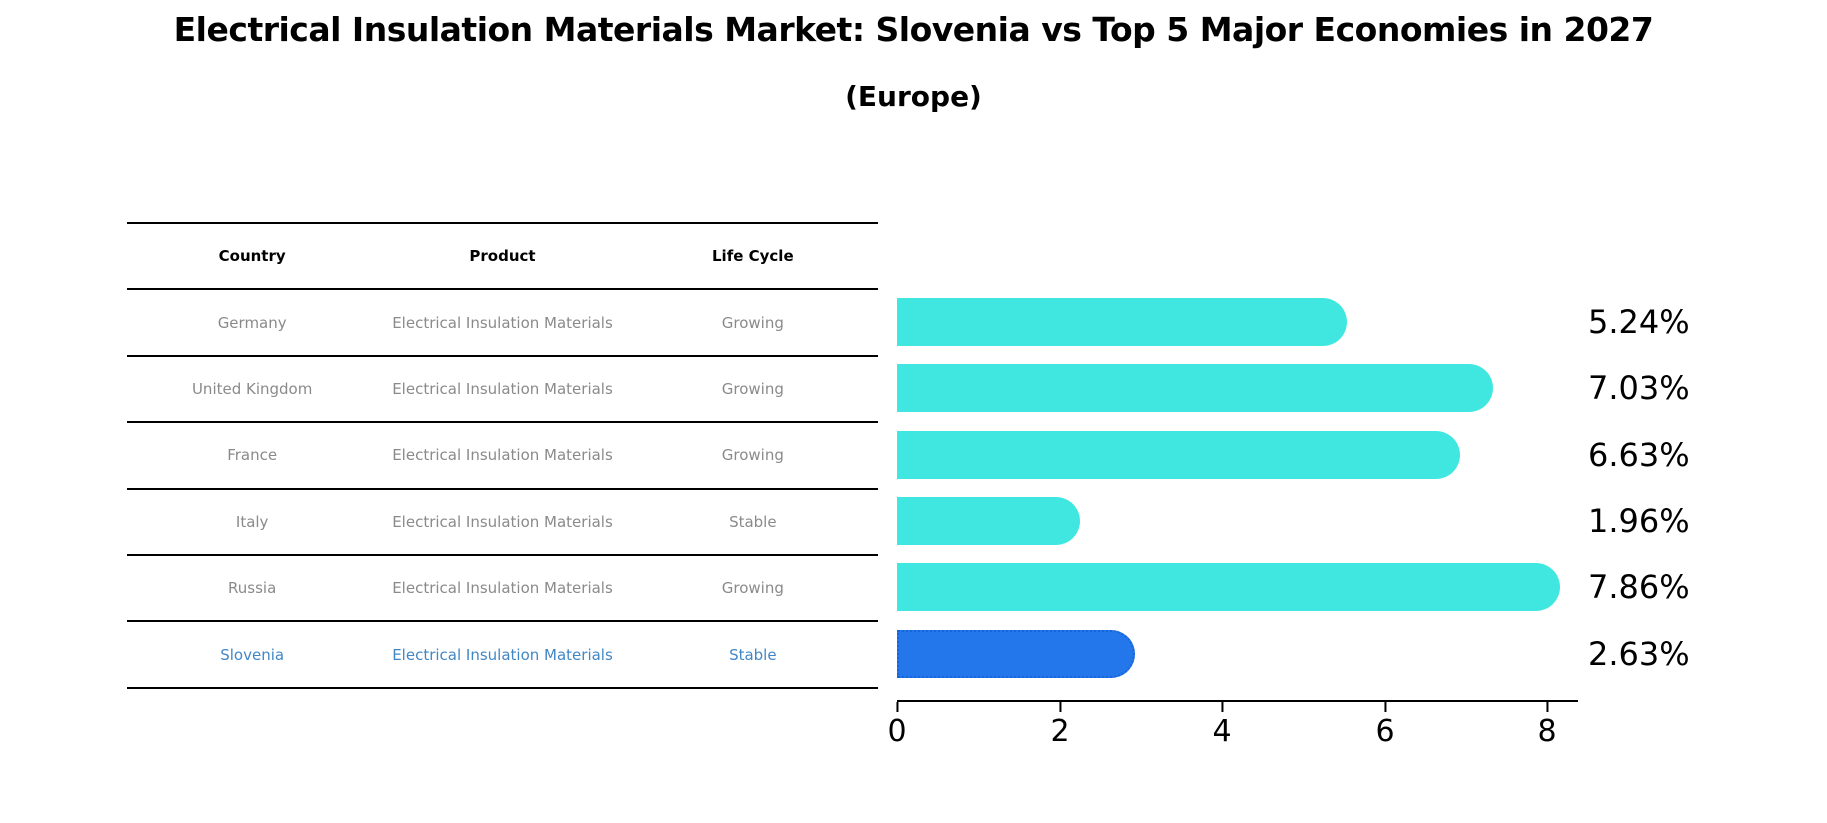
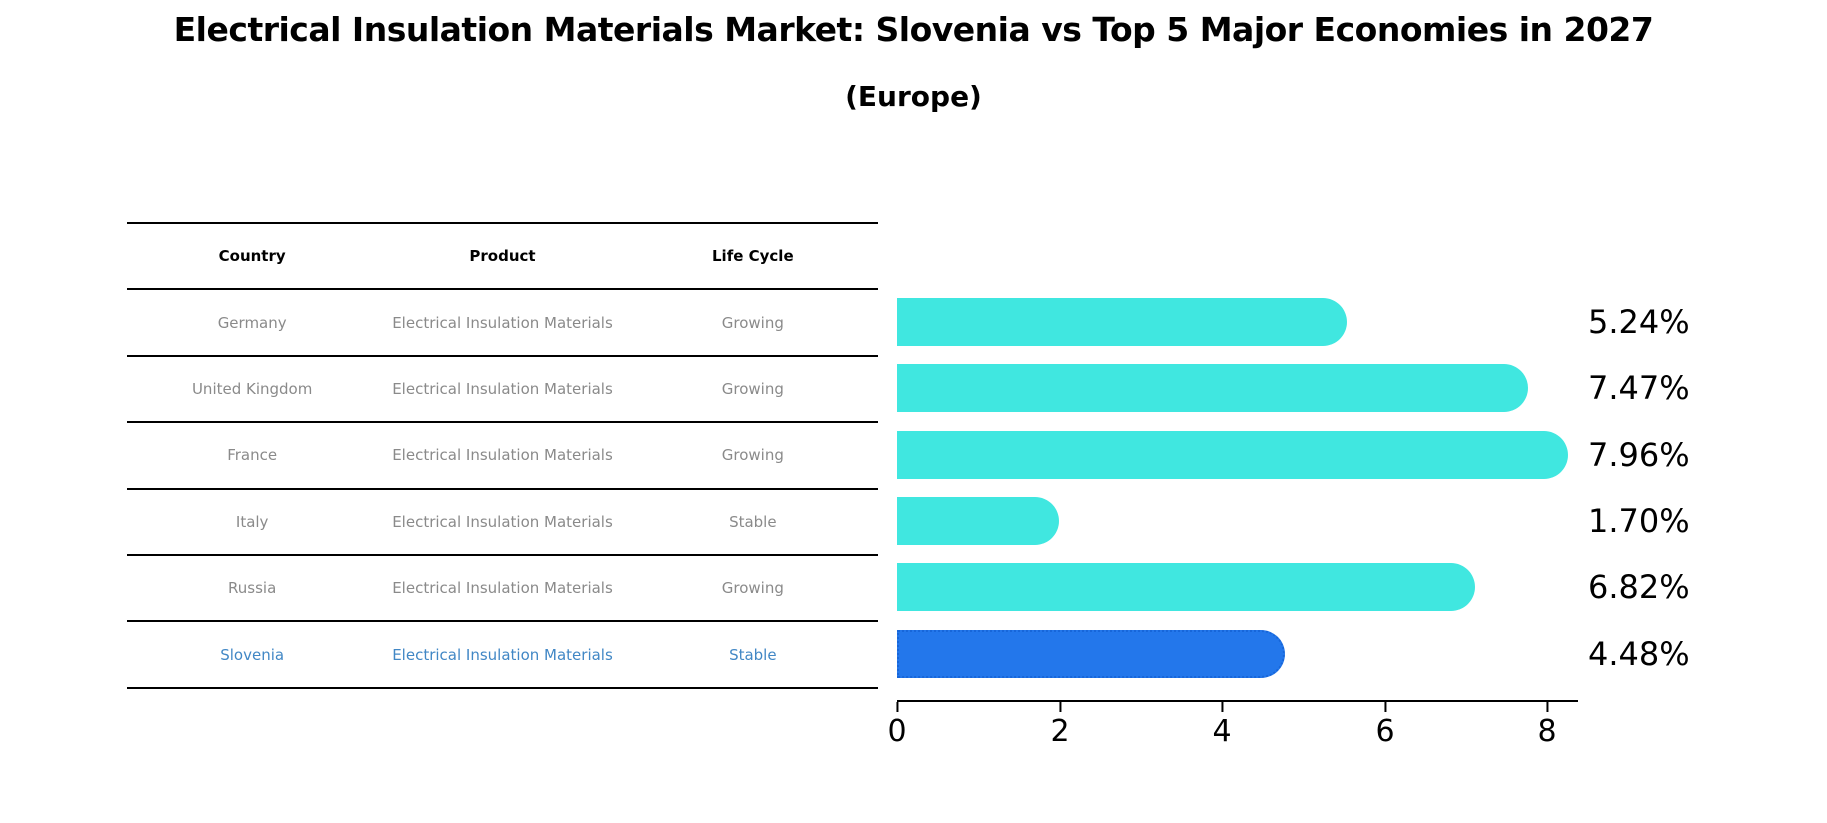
United Kingdom: 7.03% -> 7.47%
France: 6.63% -> 7.96%
Italy: 1.96% -> 1.70%
Russia: 7.86% -> 6.82%
Slovenia: 2.63% -> 4.48%
